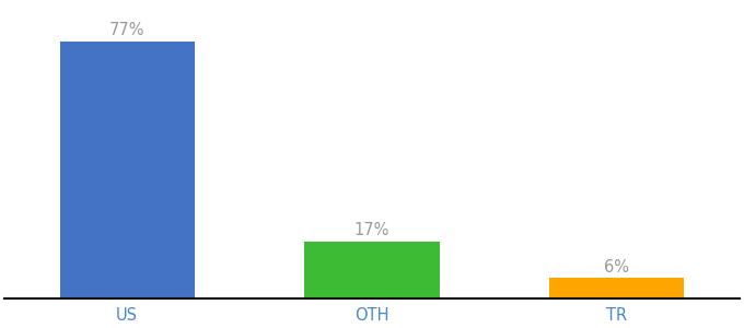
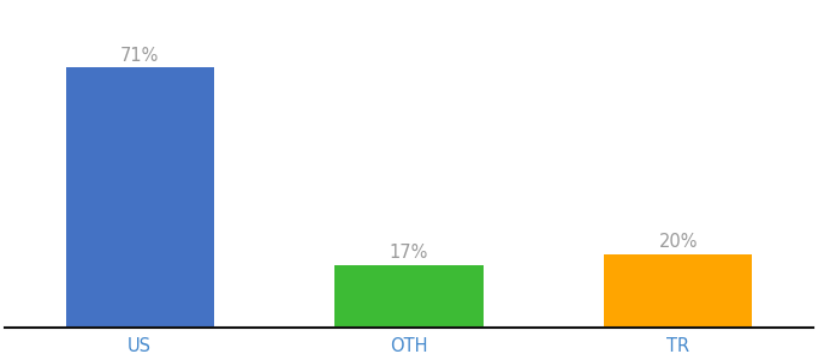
US: 77% -> 71%
TR: 6% -> 20%
